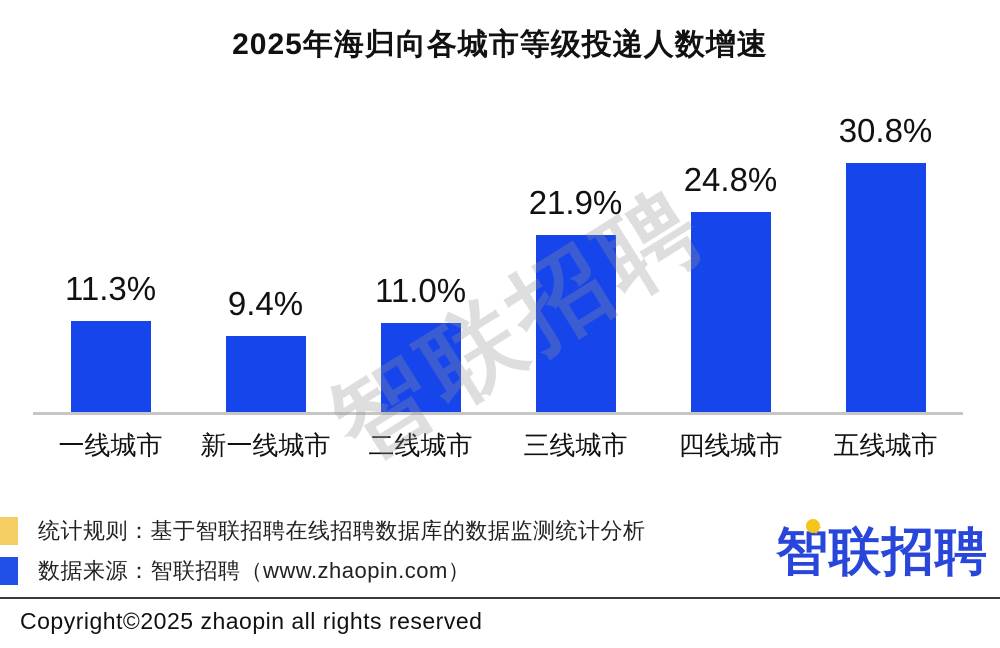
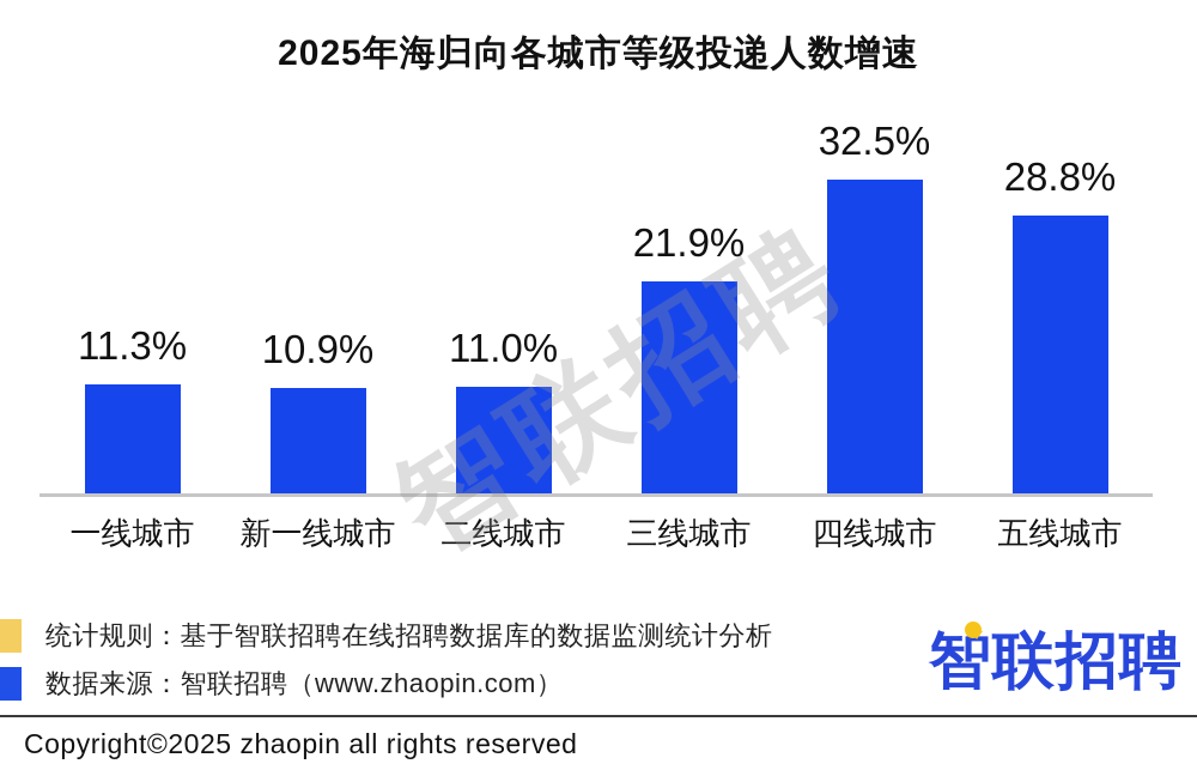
新一线城市: 9.4% -> 10.9%
四线城市: 24.8% -> 32.5%
五线城市: 30.8% -> 28.8%
